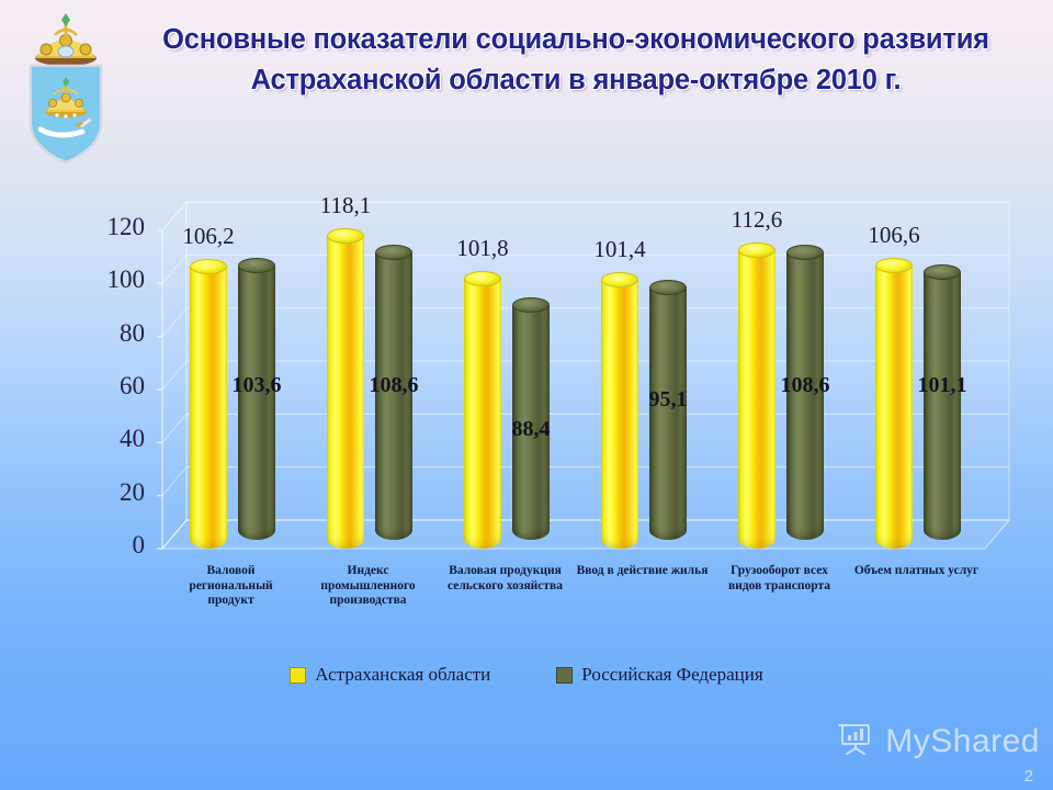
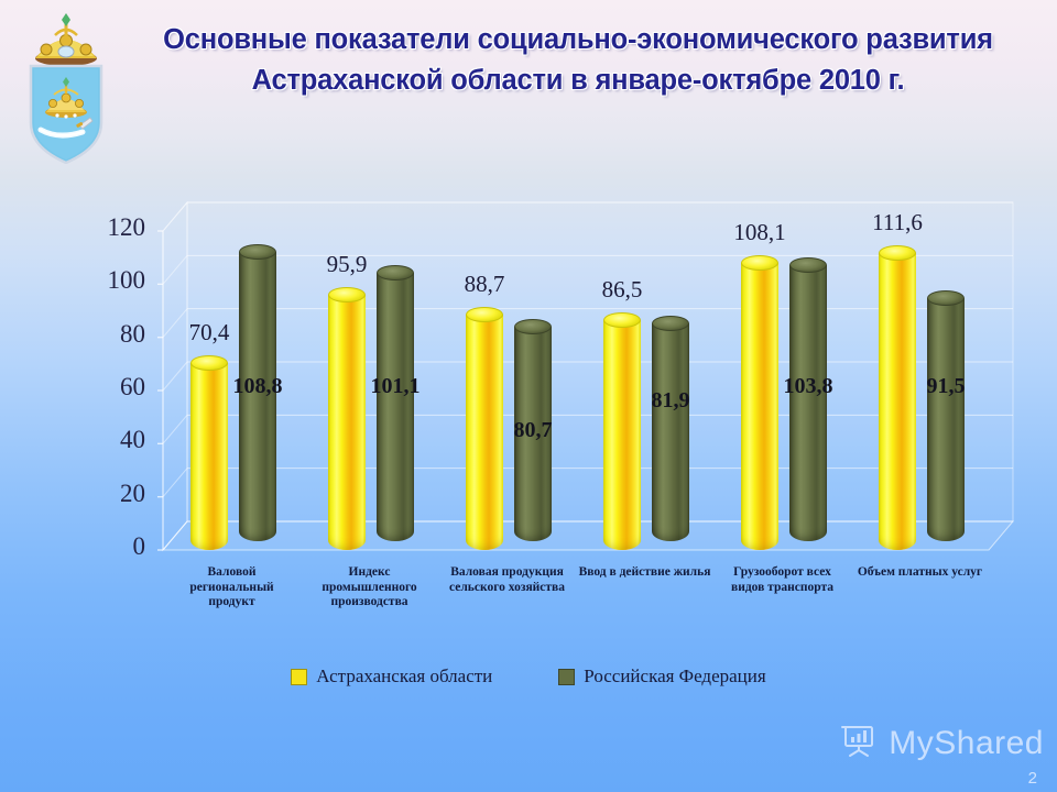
Астраханская области/Валовой региональный продукт: 106,2 -> 70,4
Российская Федерация/Валовой региональный продукт: 103,6 -> 108,8
Астраханская области/Индекс промышленного производства: 118,1 -> 95,9
Российская Федерация/Индекс промышленного производства: 108,6 -> 101,1
Астраханская области/Валовая продукция сельского хозяйства: 101,8 -> 88,7
Российская Федерация/Валовая продукция сельского хозяйства: 88,4 -> 80,7
Астраханская области/Ввод в действие жилья: 101,4 -> 86,5
Российская Федерация/Ввод в действие жилья: 95,1 -> 81,9
Астраханская области/Грузооборот всех видов транспорта: 112,6 -> 108,1
Российская Федерация/Грузооборот всех видов транспорта: 108,6 -> 103,8
Астраханская области/Объем платных услуг: 106,6 -> 111,6
Российская Федерация/Объем платных услуг: 101,1 -> 91,5
